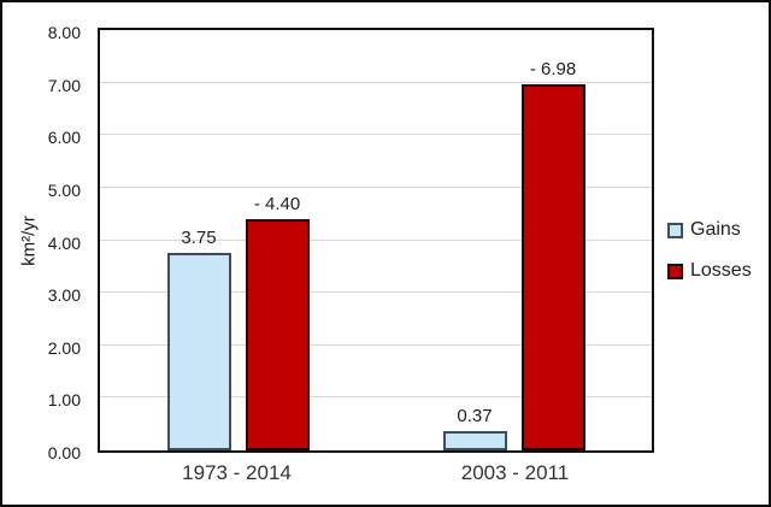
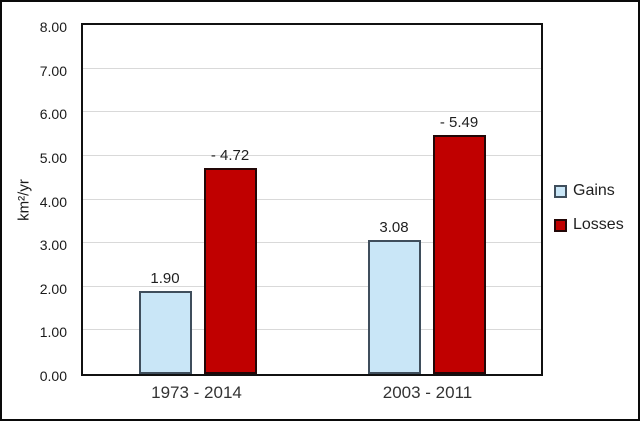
Gains/1973 - 2014: 3.75 -> 1.90
Losses/1973 - 2014: 4.40 -> 4.72
Gains/2003 - 2011: 0.37 -> 3.08
Losses/2003 - 2011: 6.98 -> 5.49
